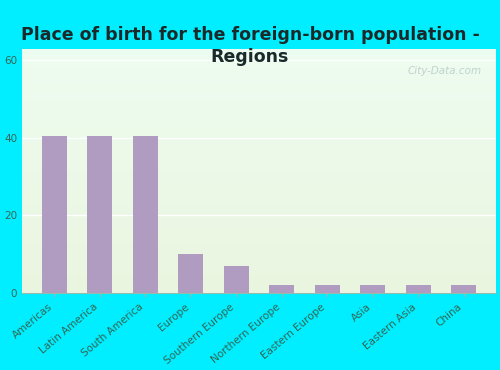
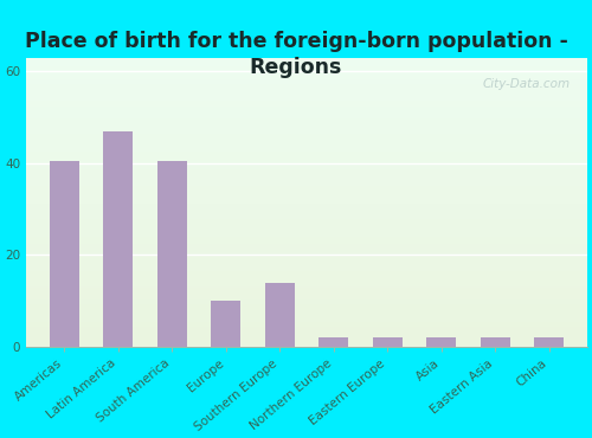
Latin America: 40.5 -> 47.0
Southern Europe: 7.0 -> 14.0
